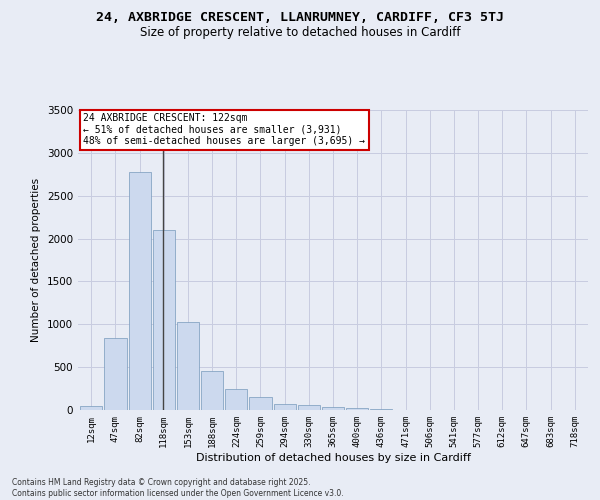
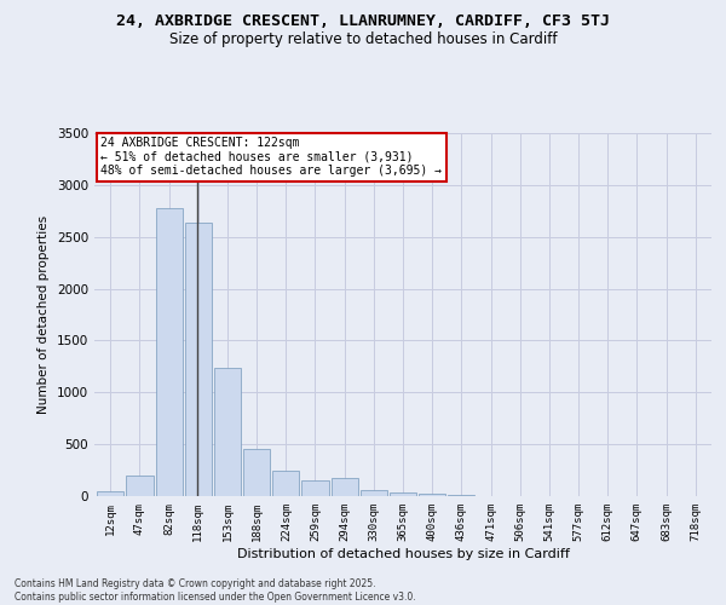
47sqm: 840 -> 200
118sqm: 2100 -> 2640
153sqm: 1030 -> 1240
294sqm: 60 -> 180
